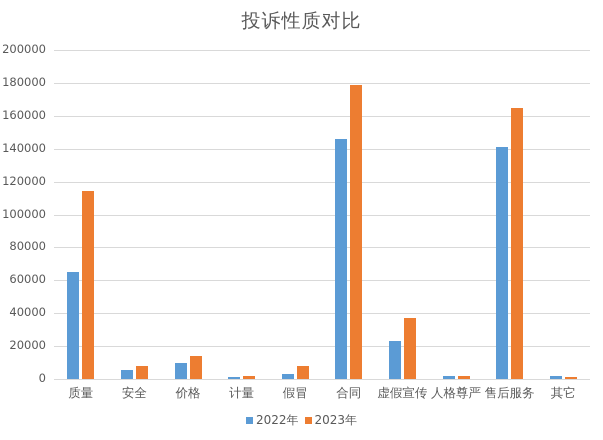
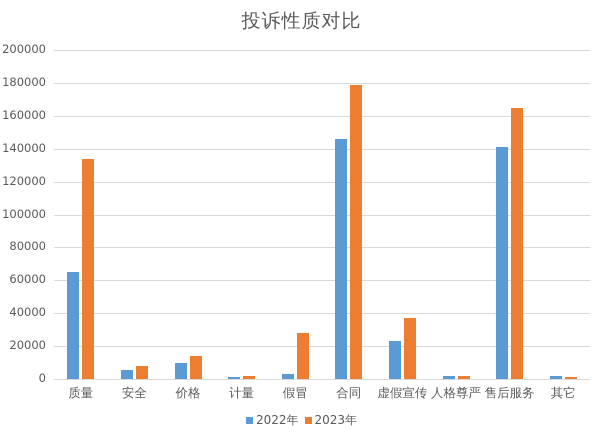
2023年/质量: 114000 -> 134000
2023年/假冒: 8000 -> 28000
